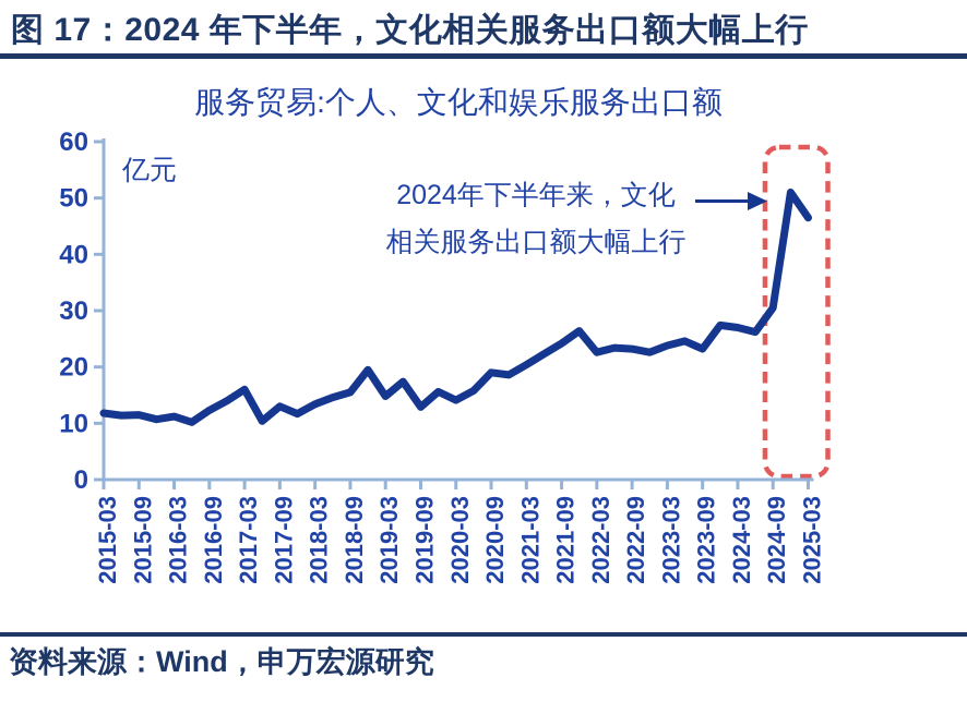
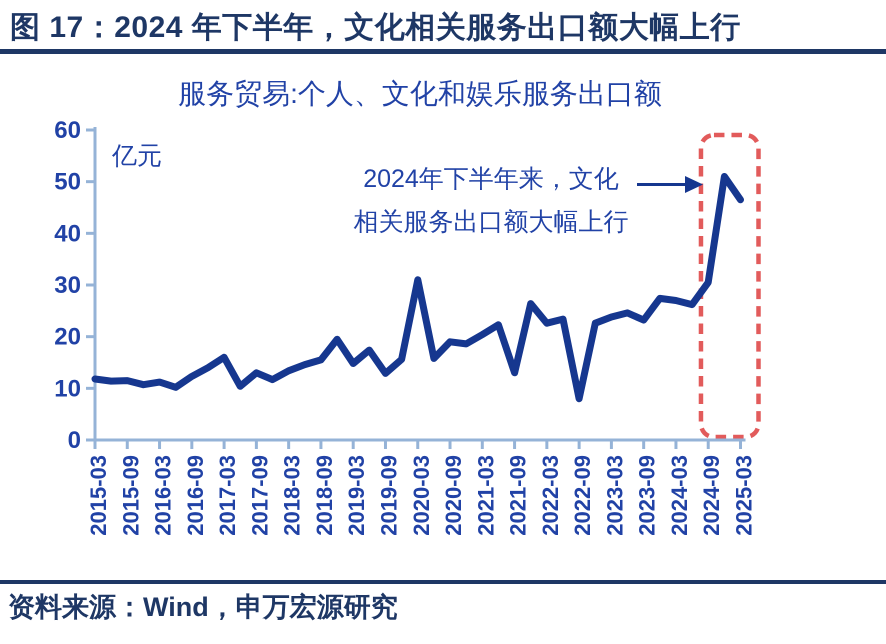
2020-03: 14 -> 31
2021-09: 24 -> 13
2022-09: 23 -> 8
